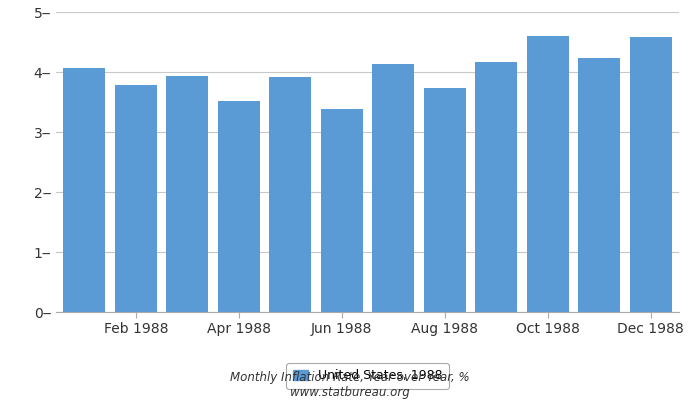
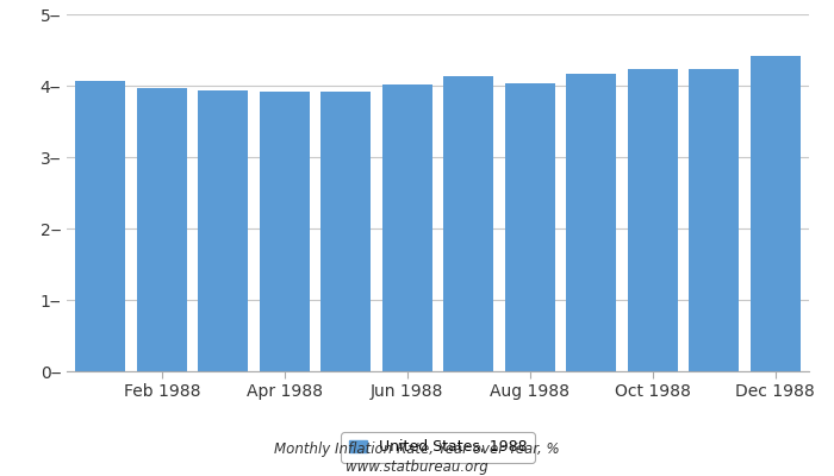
Feb 1988: 3.78‒ -> 3.96‒
Apr 1988: 3.52‒ -> 3.91‒
Jun 1988: 3.38‒ -> 4.01‒
Aug 1988: 3.74‒ -> 4.03‒
Oct 1988: 4.60‒ -> 4.24‒
Dec 1988: 4.58‒ -> 4.42‒
